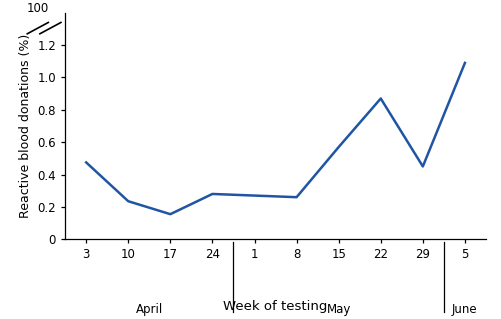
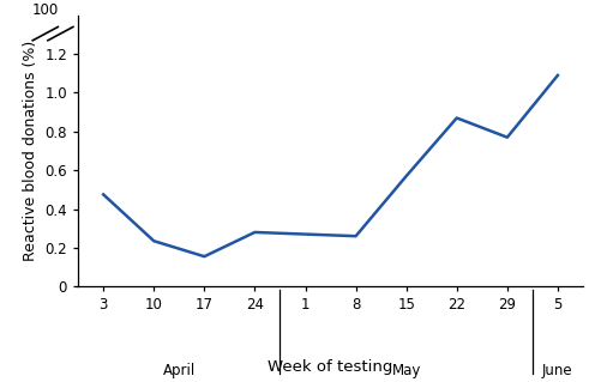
29: 0.45 -> 0.77
